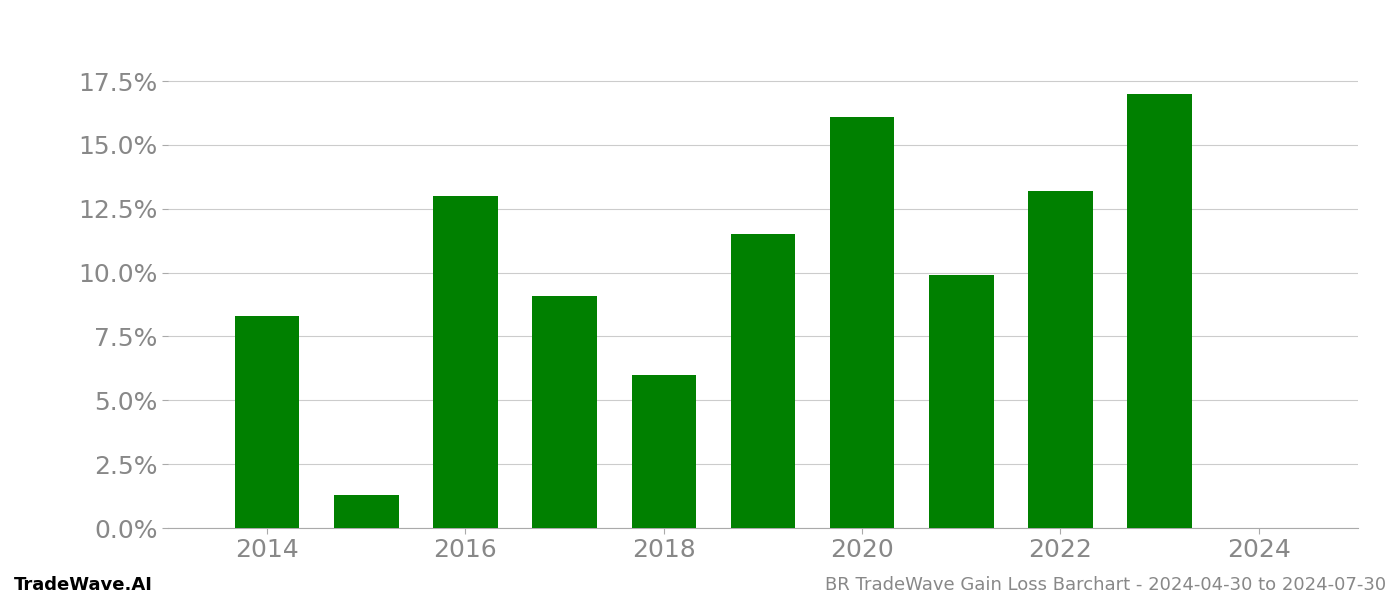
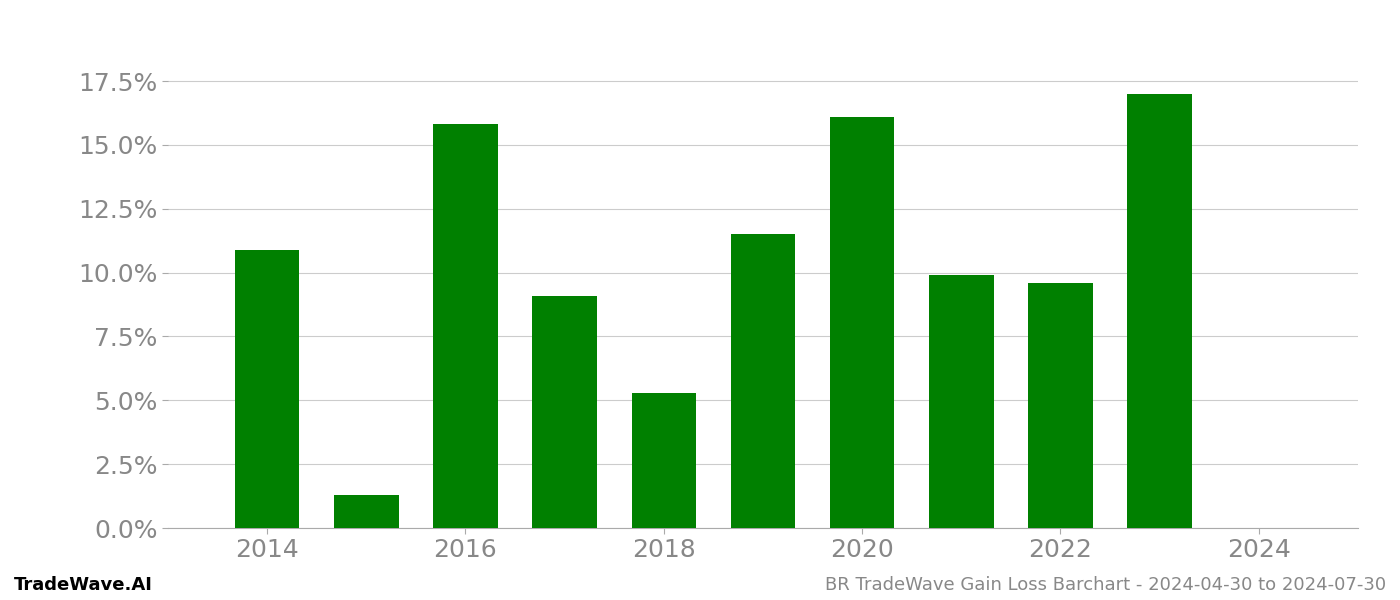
2014: 8.3% -> 10.9%
2016: 13.0% -> 15.8%
2018: 6.0% -> 5.3%
2022: 13.2% -> 9.6%
